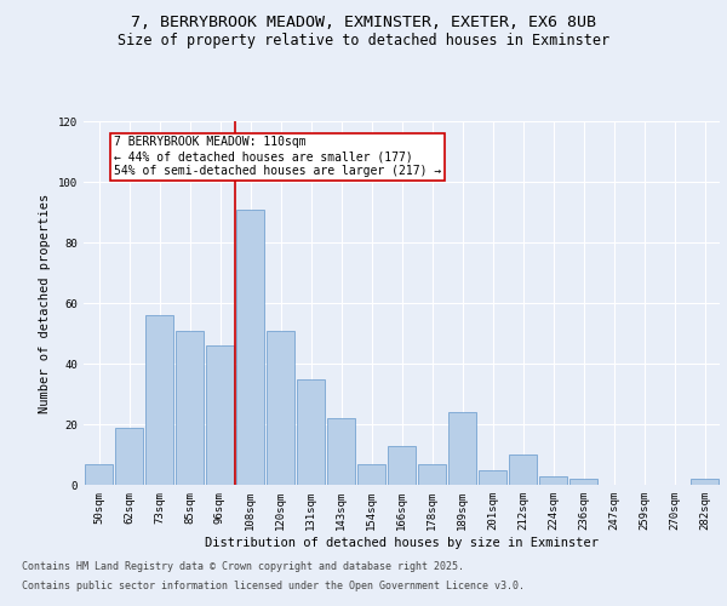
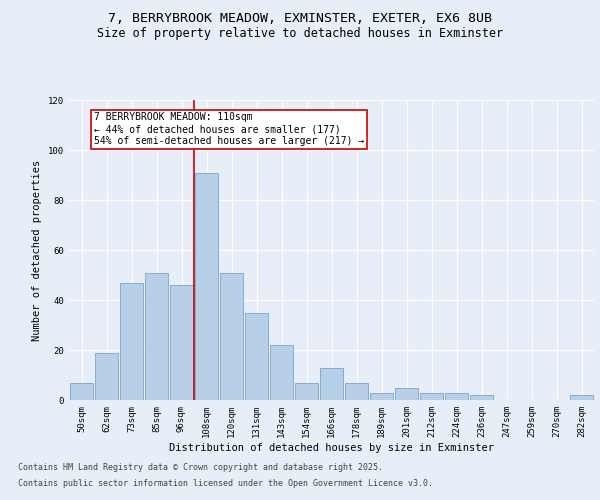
73sqm: 56 -> 47
189sqm: 24 -> 3
212sqm: 10 -> 3
